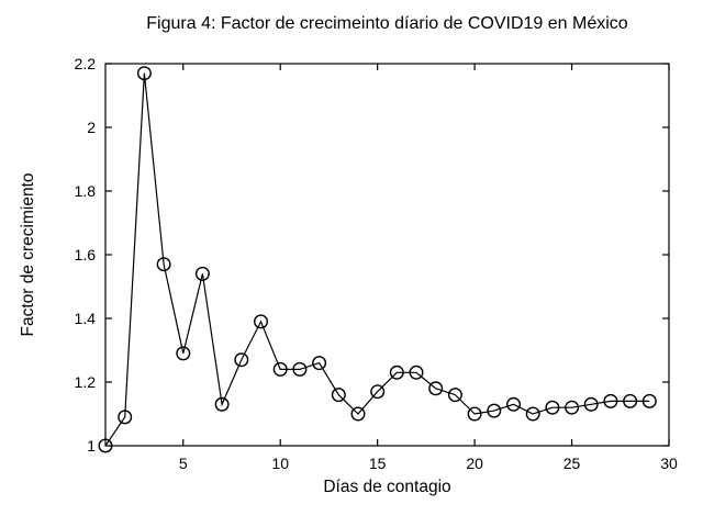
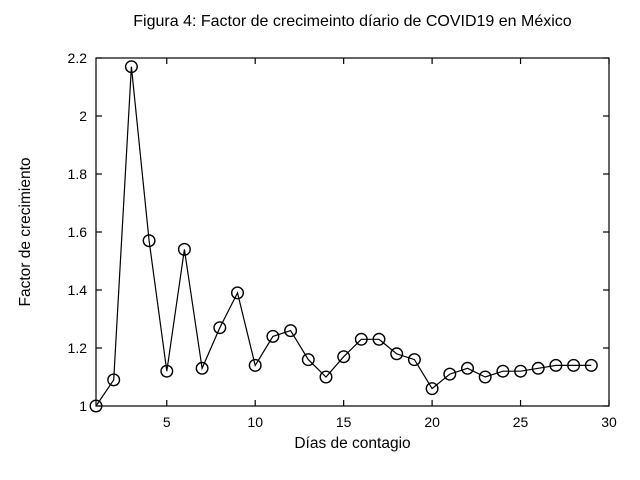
5: 1.29 -> 1.12
10: 1.24 -> 1.14
20: 1.10 -> 1.06
